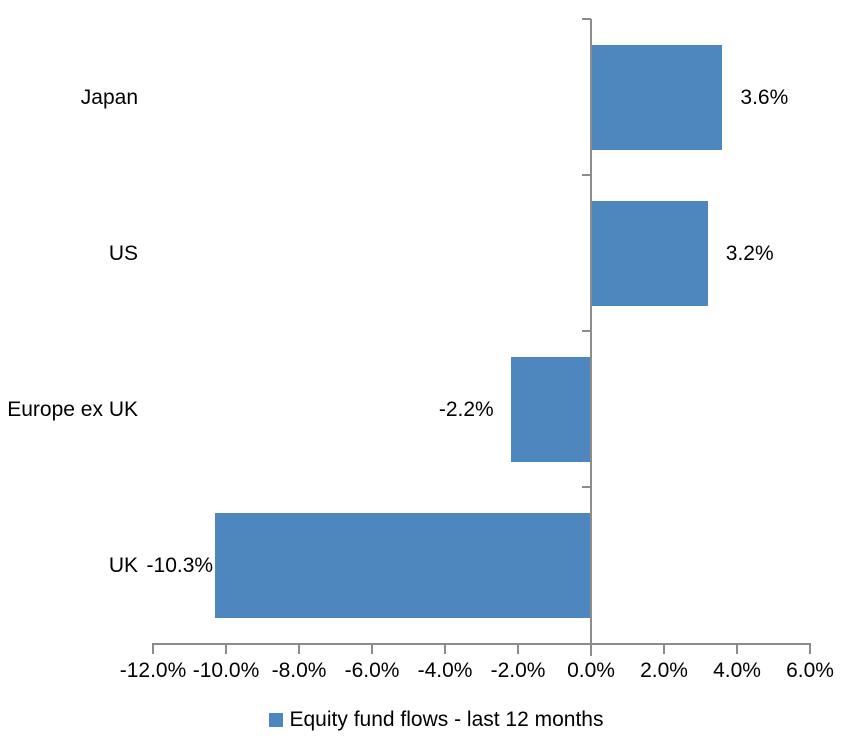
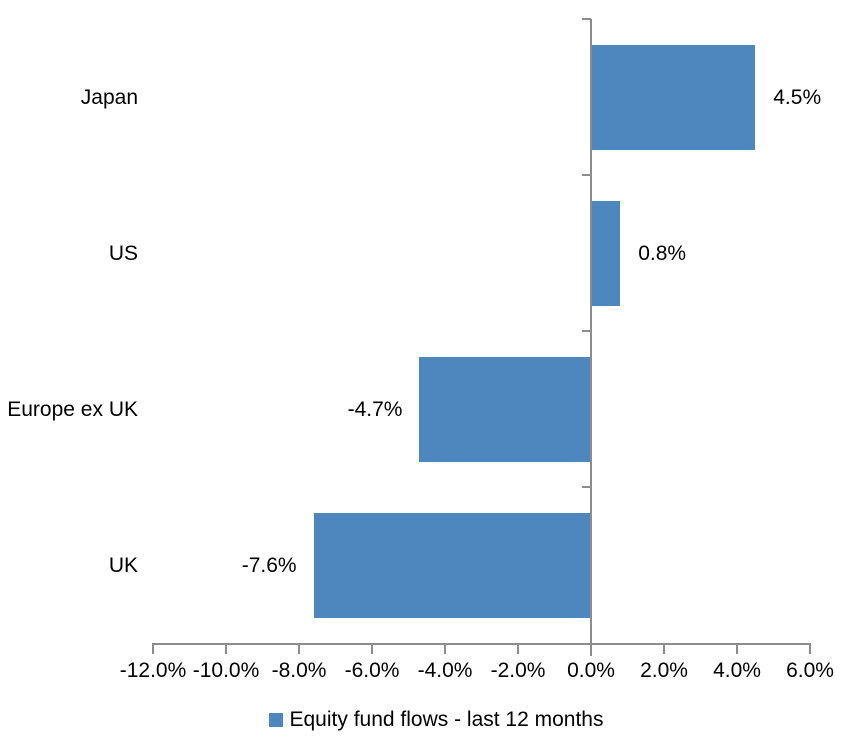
Japan: 3.6% -> 4.5%
US: 3.2% -> 0.8%
Europe ex UK: -2.2% -> -4.7%
UK: -10.3% -> -7.6%
